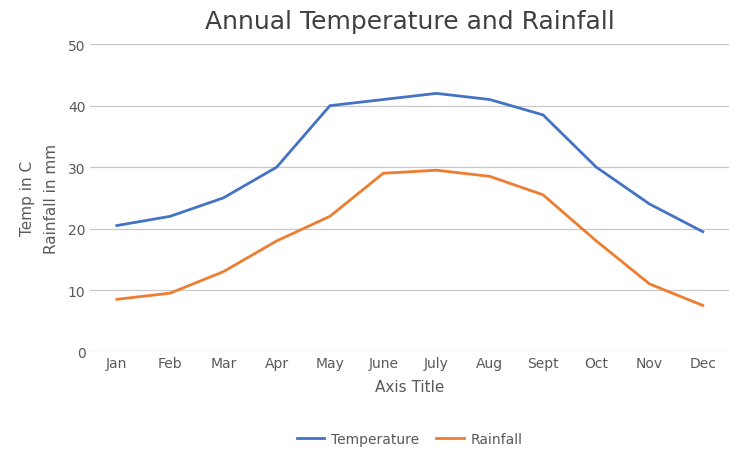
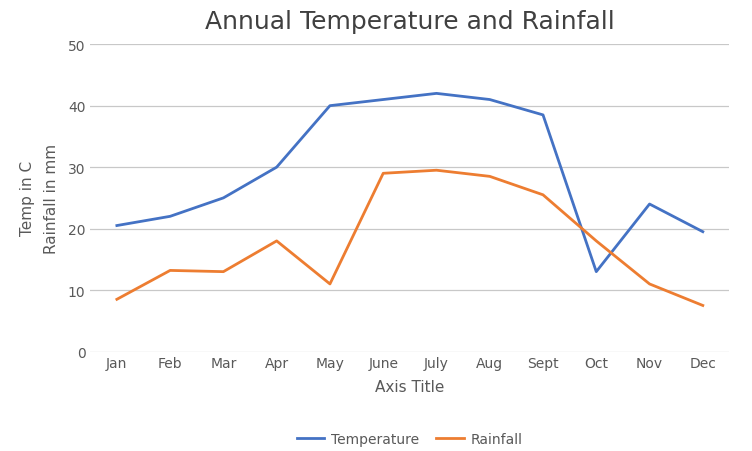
Rainfall/Feb: 9.5 -> 13.2
Rainfall/May: 22.0 -> 11.0
Temperature/Oct: 30.0 -> 13.0
